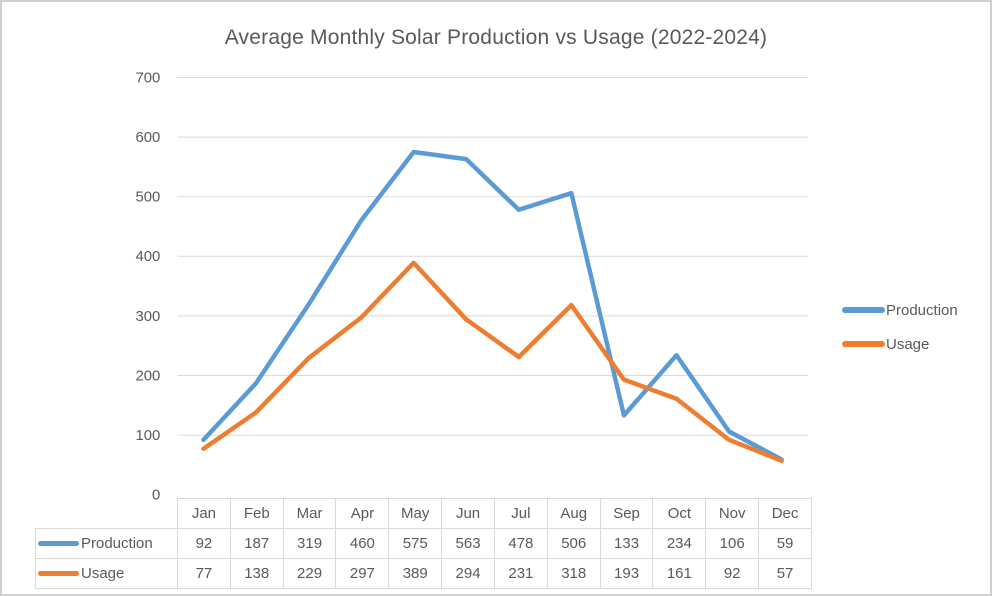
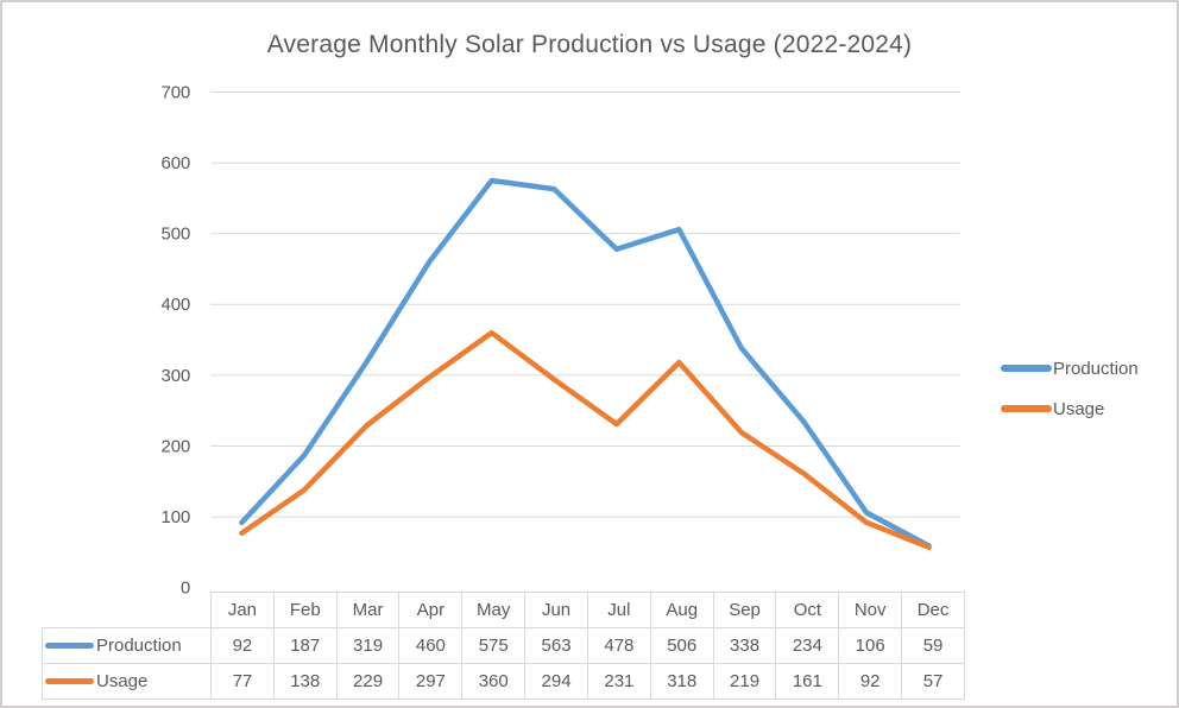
Usage/May: 389 -> 360
Production/Sep: 133 -> 338
Usage/Sep: 193 -> 219
